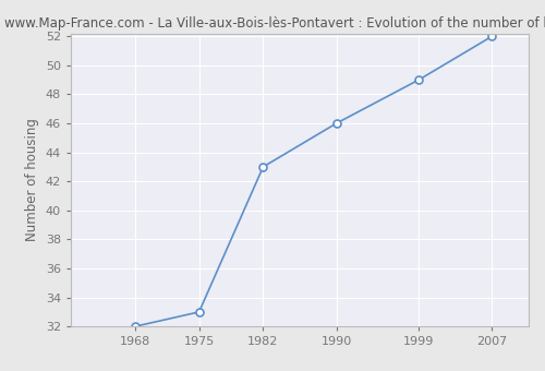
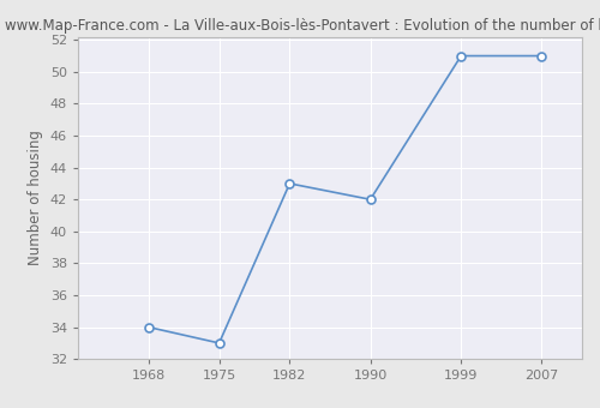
1968: 32 -> 34
1990: 46 -> 42
1999: 49 -> 51
2007: 52 -> 51
